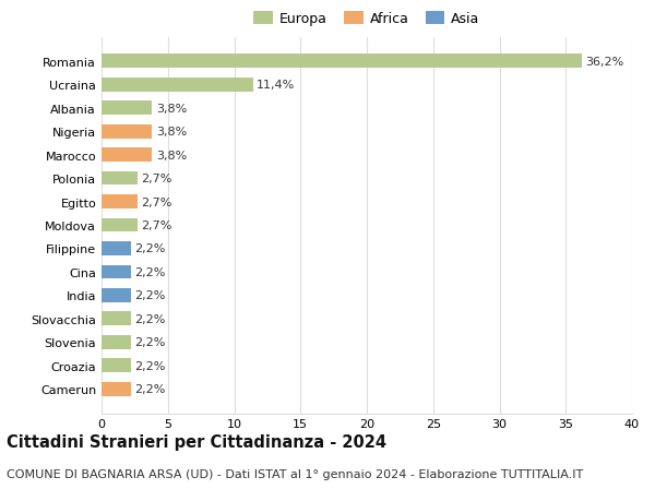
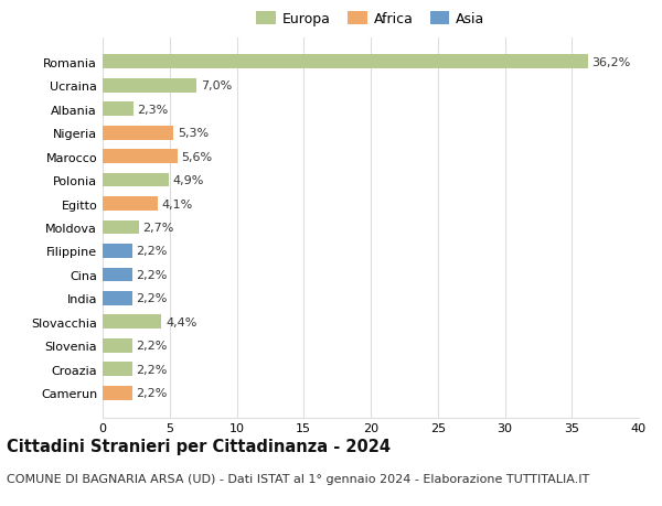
Ucraina: 11,4% -> 7,0%
Albania: 3,8% -> 2,3%
Nigeria: 3,8% -> 5,3%
Marocco: 3,8% -> 5,6%
Polonia: 2,7% -> 4,9%
Egitto: 2,7% -> 4,1%
Slovacchia: 2,2% -> 4,4%
